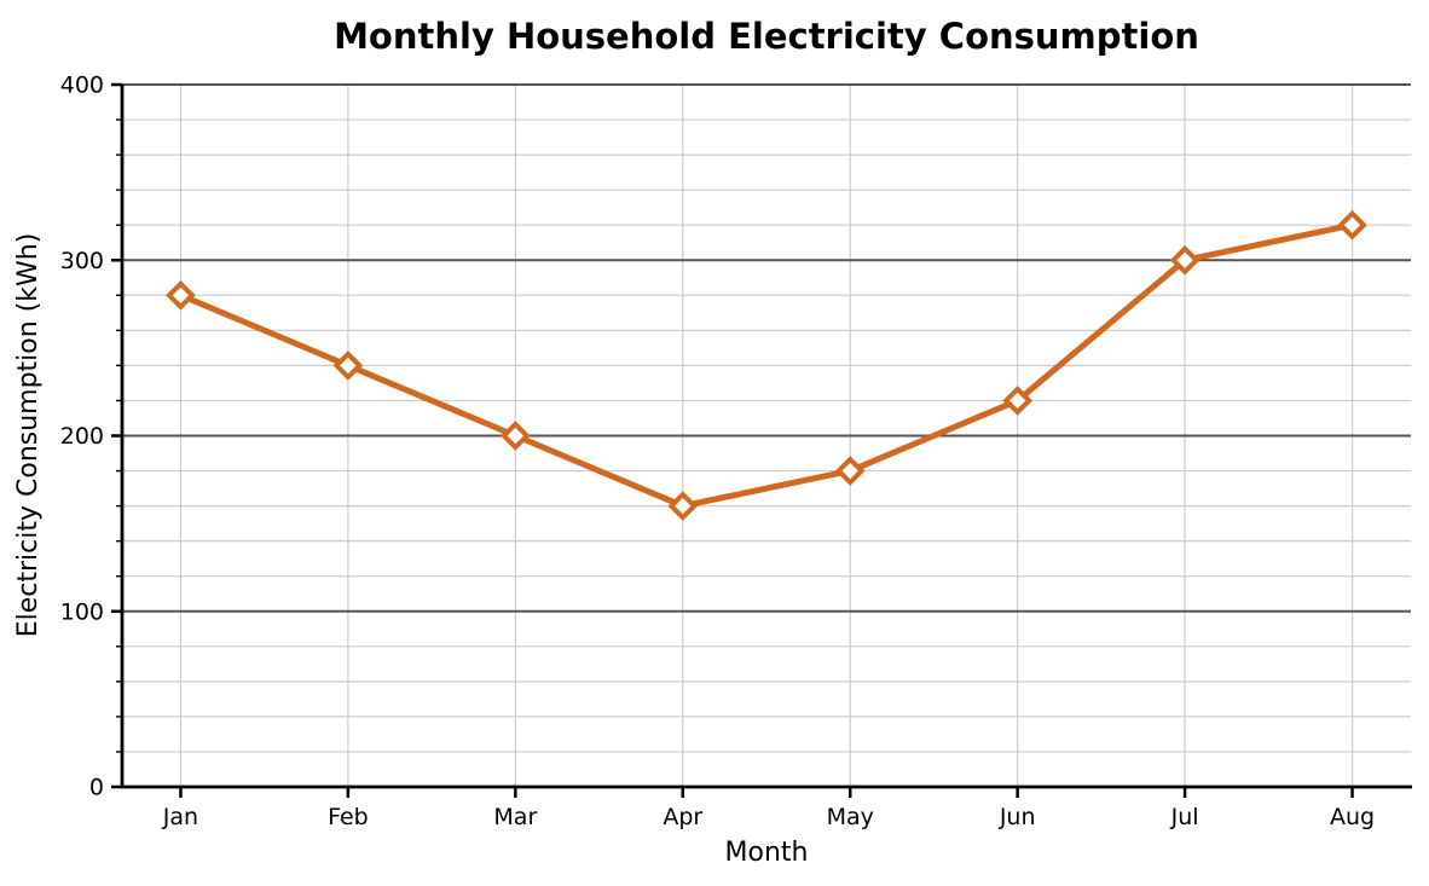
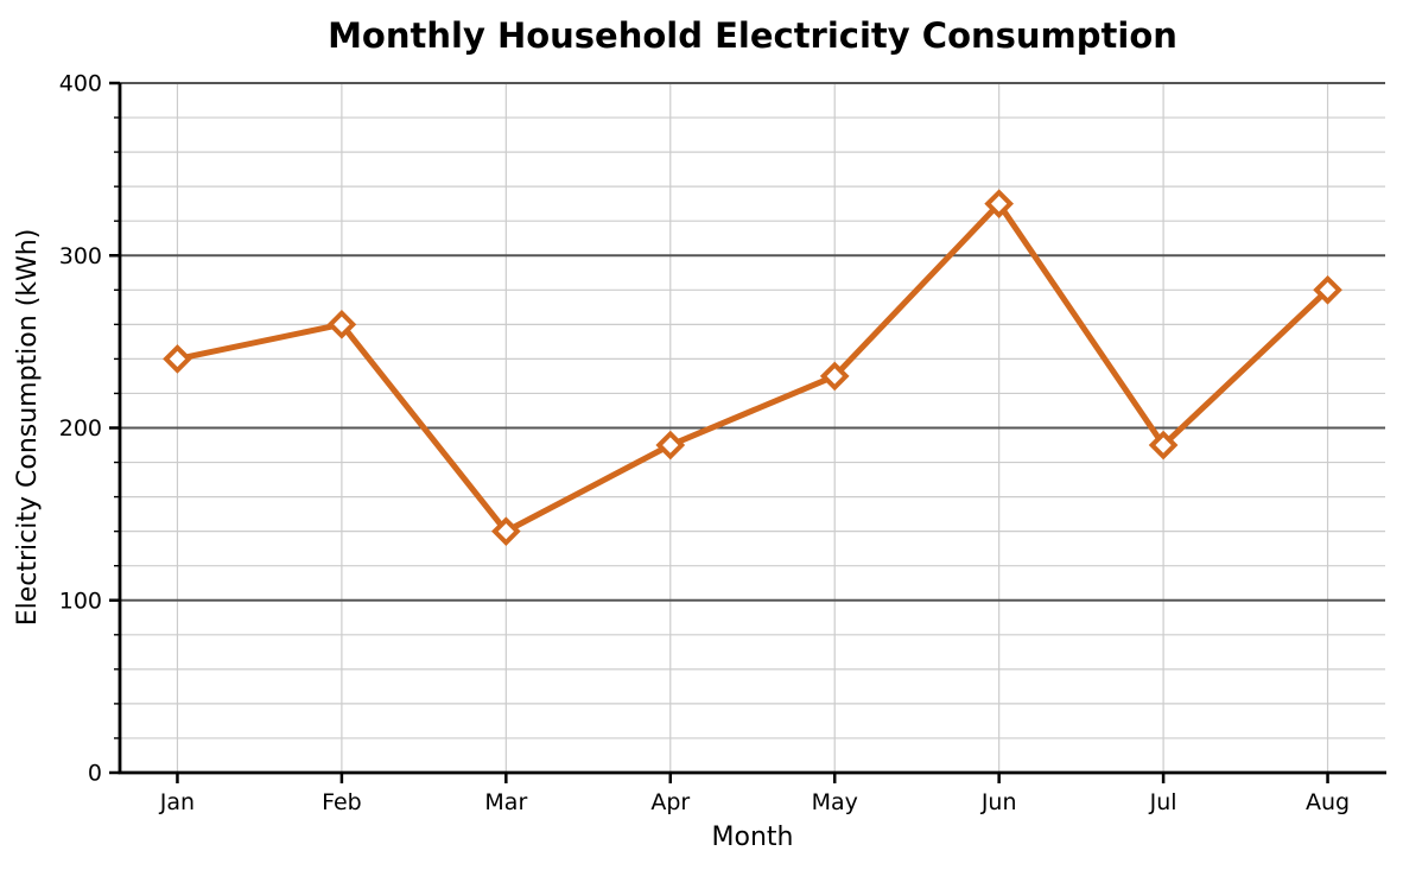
Jan: 280 -> 240
Feb: 240 -> 260
Mar: 200 -> 140
Apr: 160 -> 190
May: 180 -> 230
Jun: 220 -> 330
Jul: 300 -> 190
Aug: 320 -> 280
